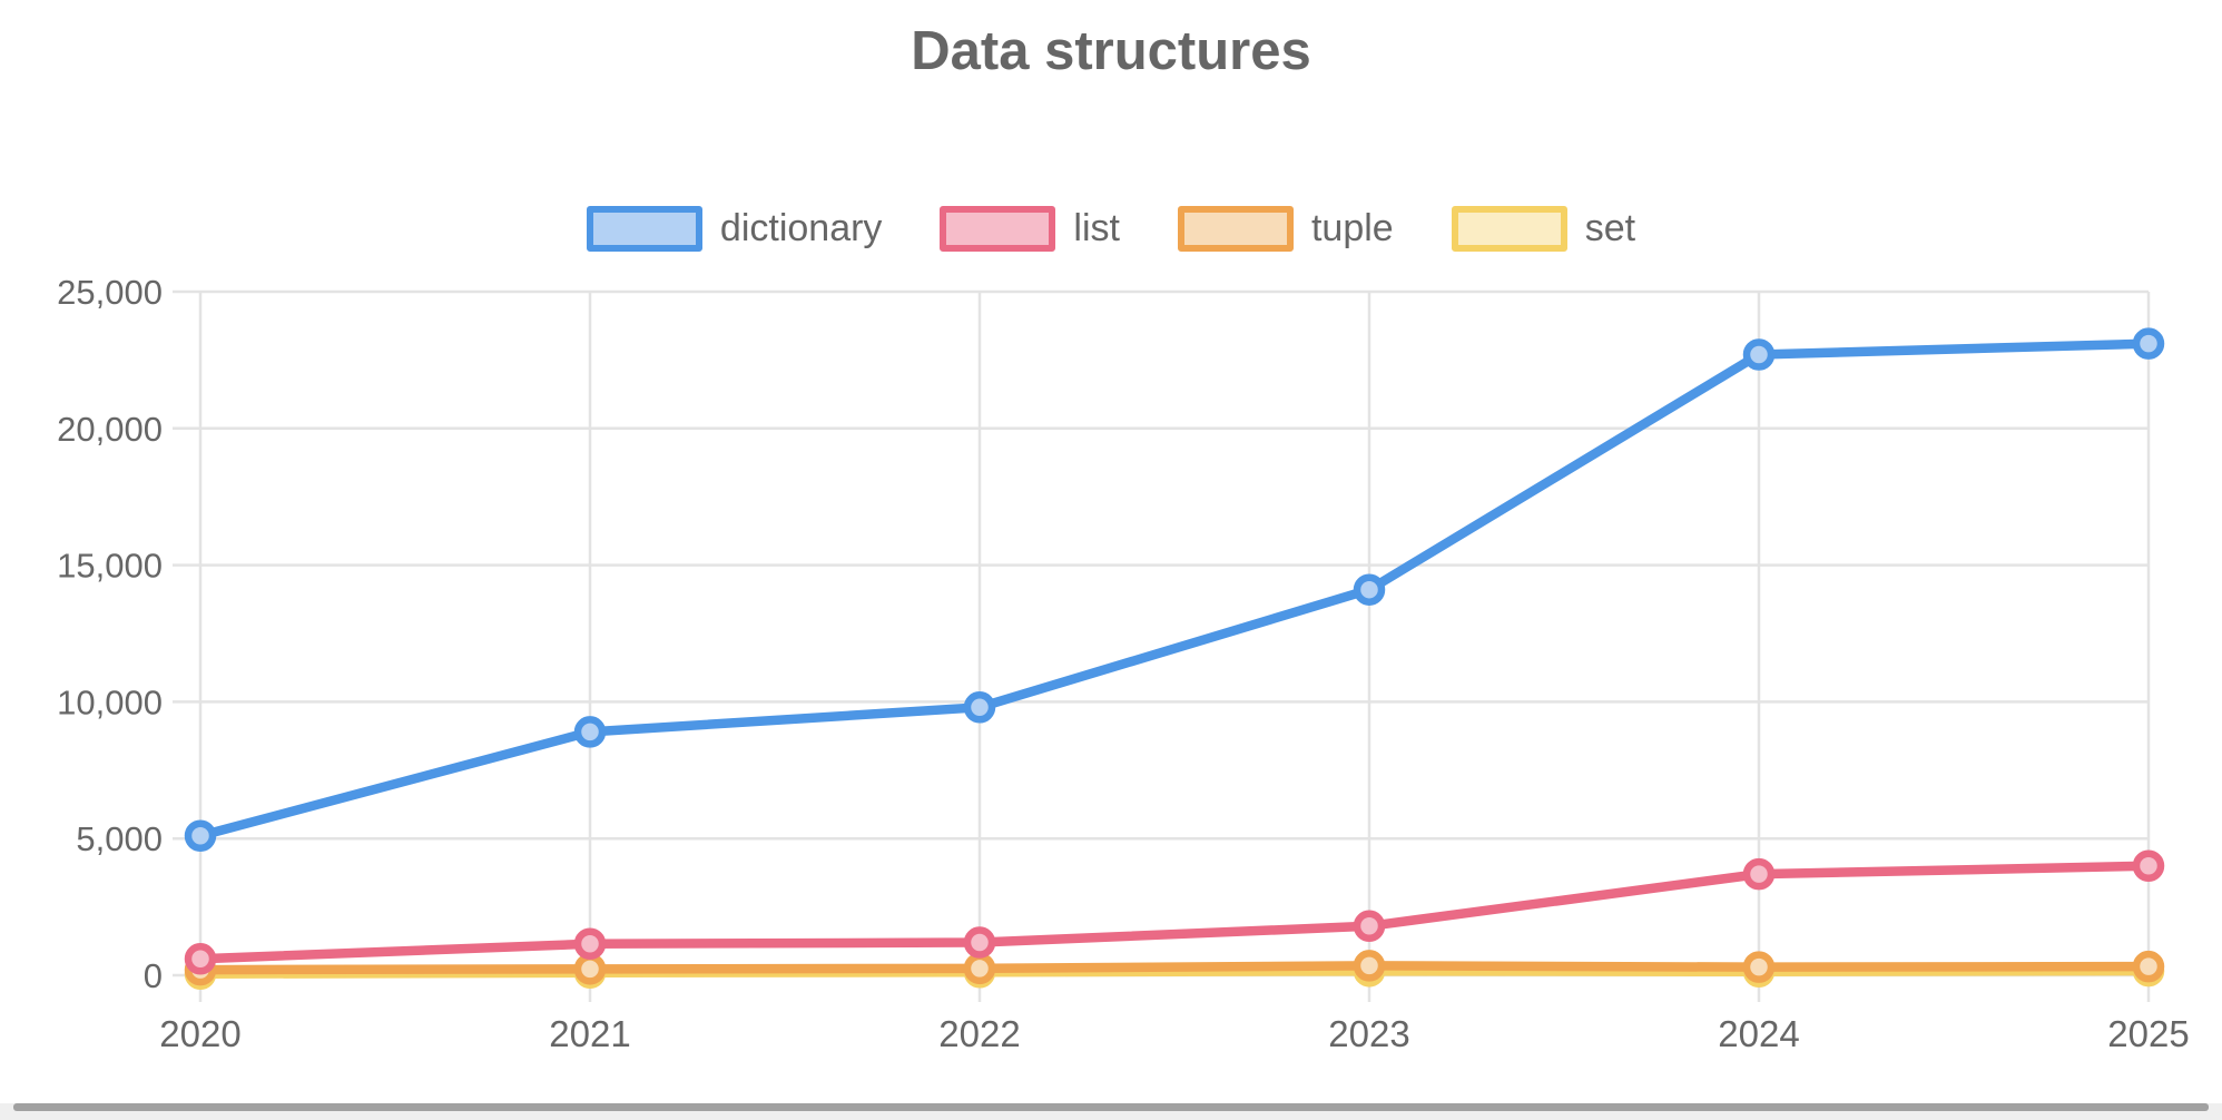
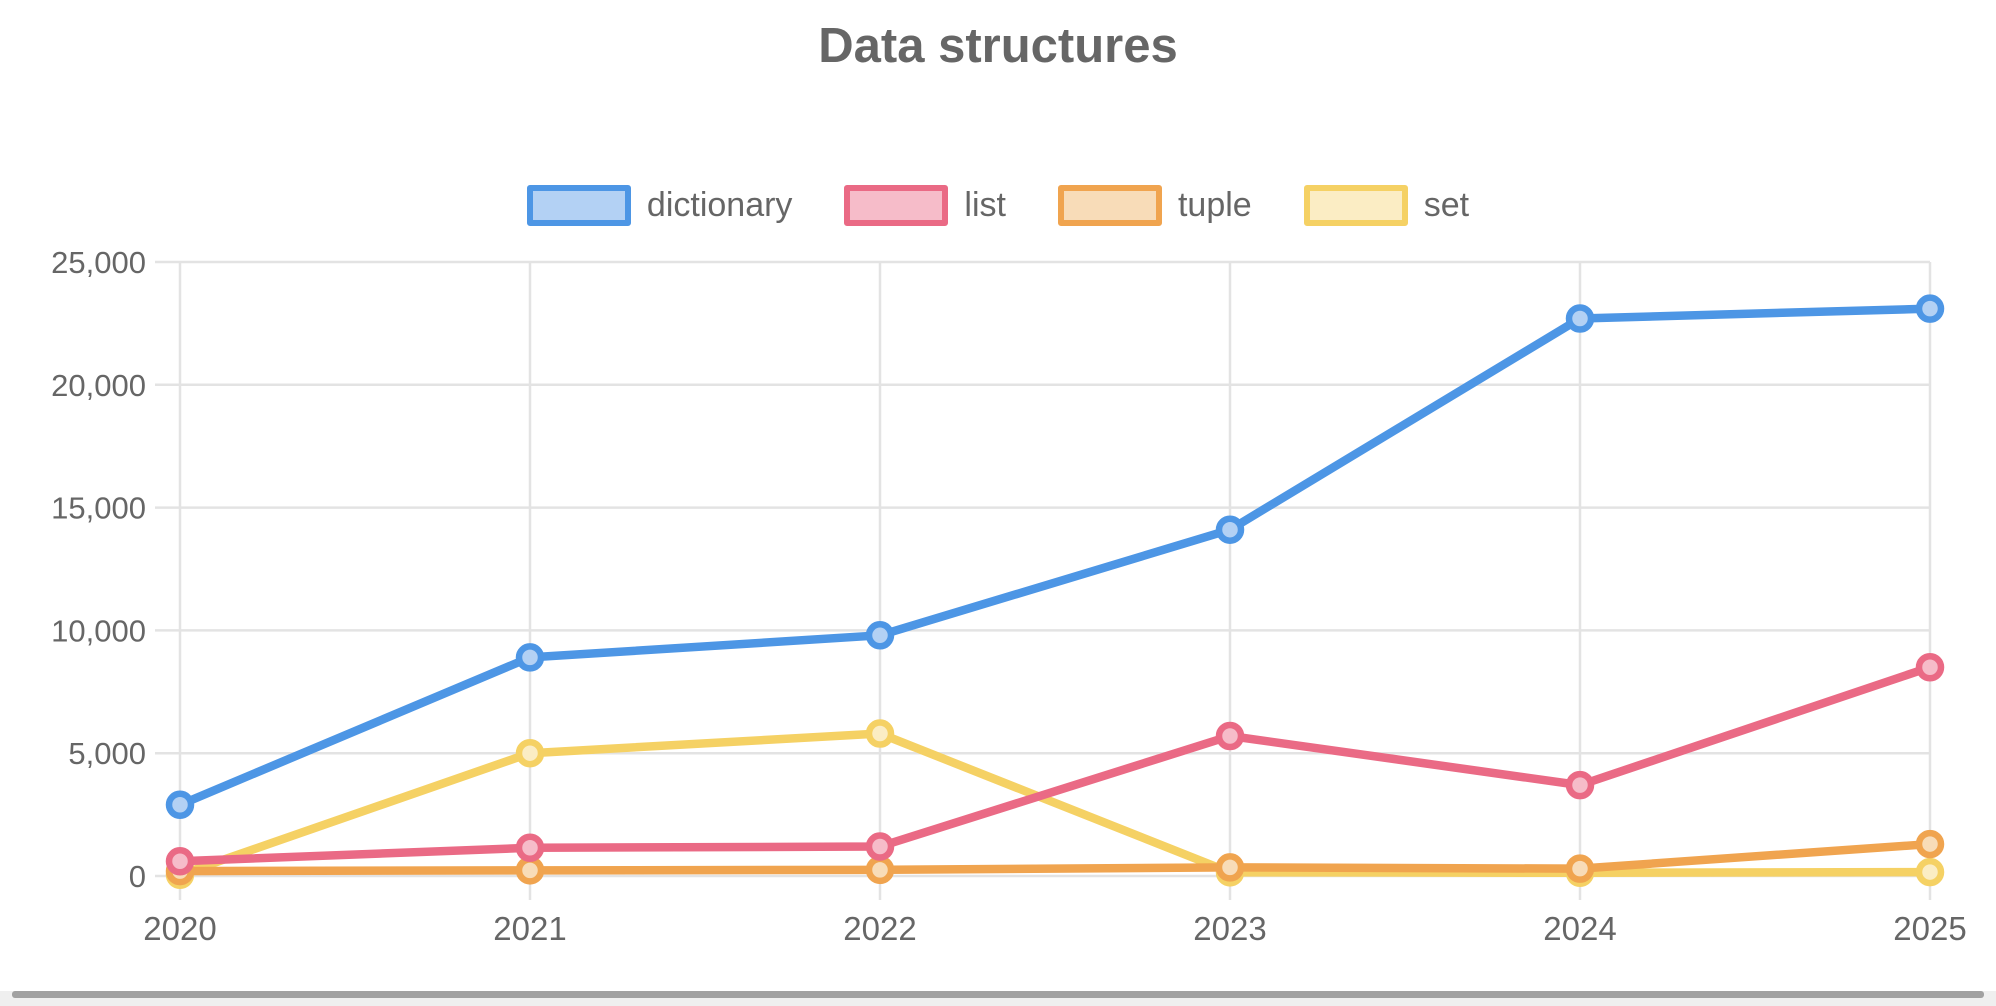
dictionary/2020: 5100 -> 2900
set/2021: 100 -> 5000
set/2022: 100 -> 5800
list/2023: 1800 -> 5700
list/2025: 4000 -> 8500
tuple/2025: 300 -> 1300
